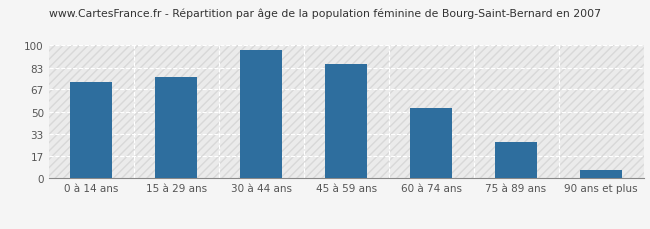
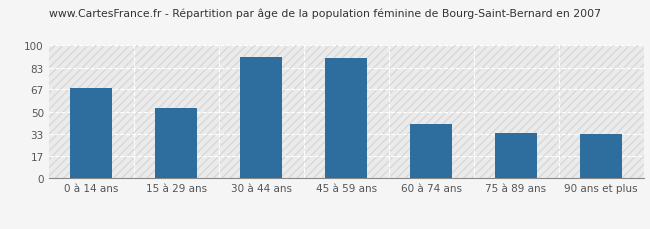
0 à 14 ans: 72 -> 68
15 à 29 ans: 76 -> 53
30 à 44 ans: 96 -> 91
45 à 59 ans: 86 -> 90
60 à 74 ans: 53 -> 41
75 à 89 ans: 27 -> 34
90 ans et plus: 6 -> 33
